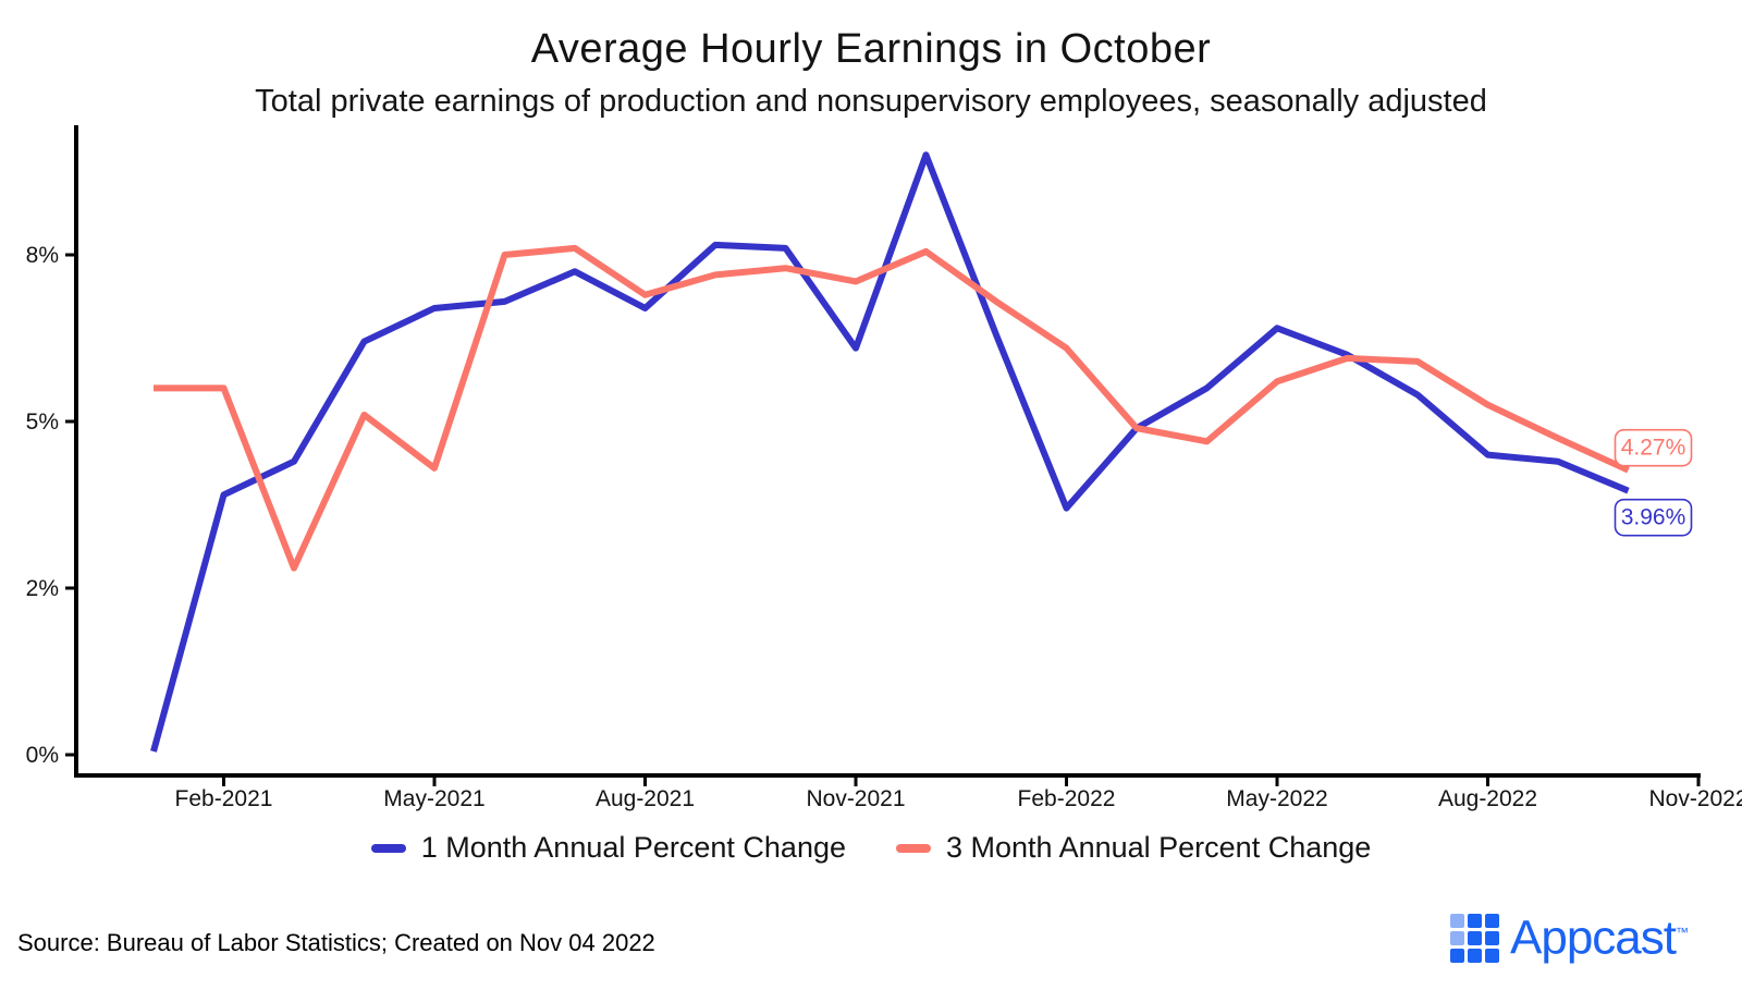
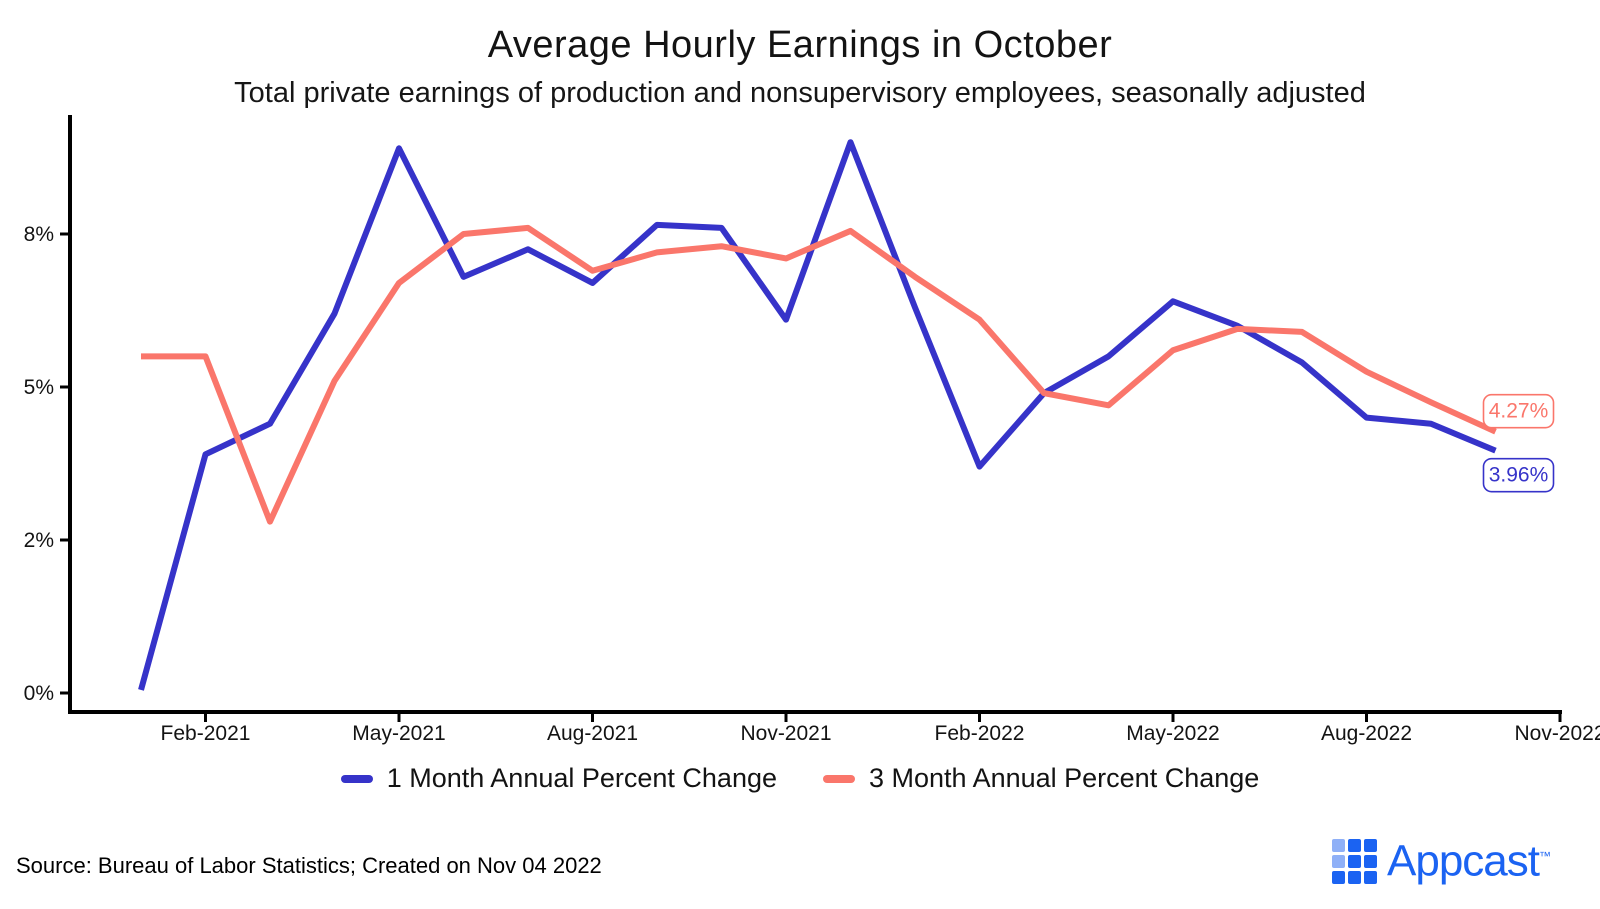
1 Month Annual Percent Change/May-2021: 6.7% -> 8.9%
3 Month Annual Percent Change/May-2021: 4.3% -> 6.7%
